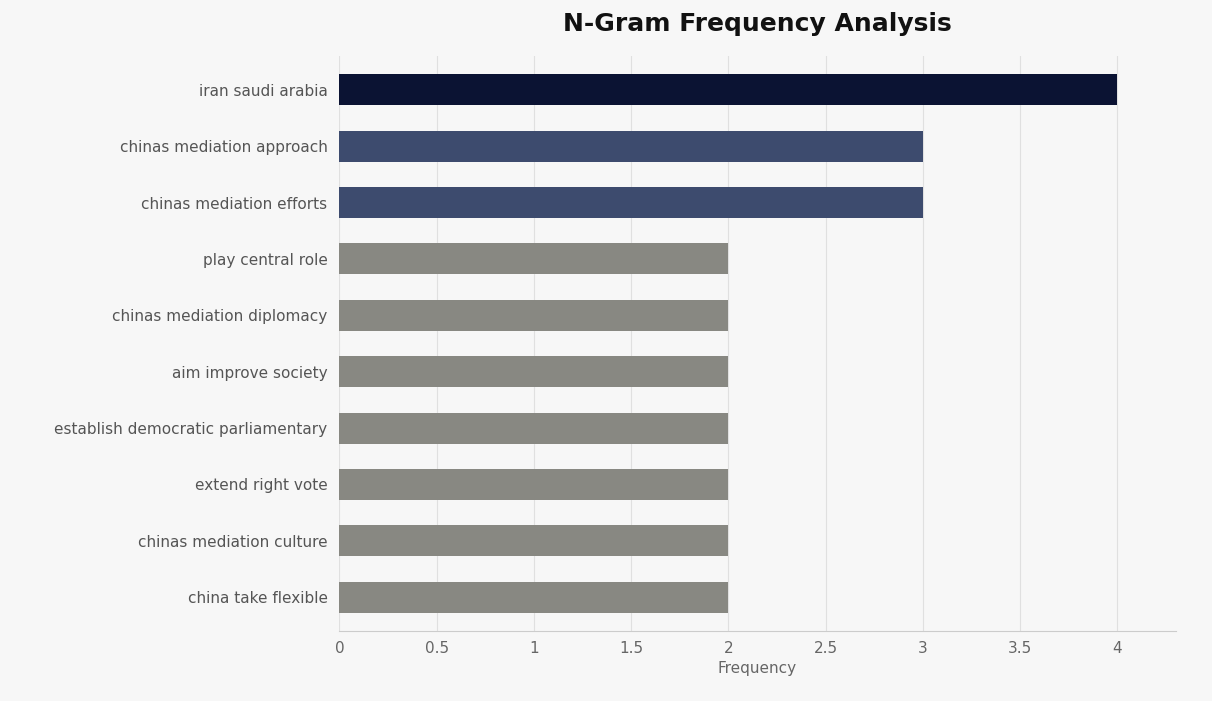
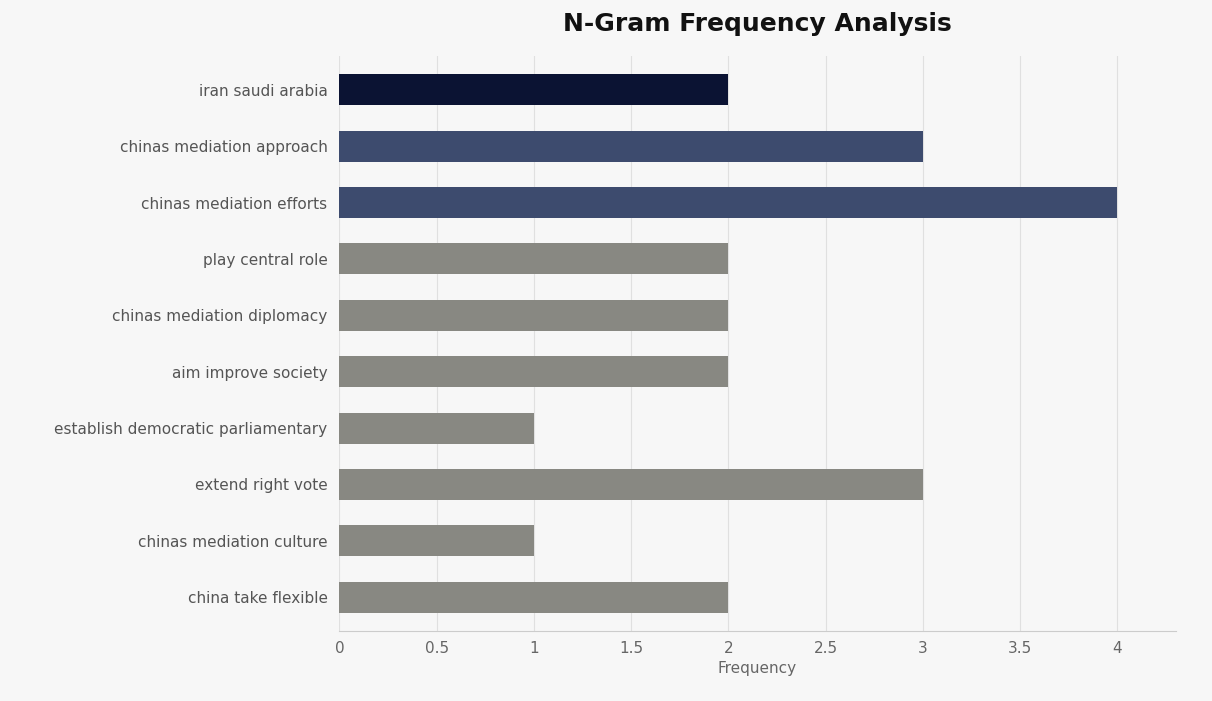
iran saudi arabia: 4 -> 2
chinas mediation efforts: 3 -> 4
establish democratic parliamentary: 2 -> 1
extend right vote: 2 -> 3
chinas mediation culture: 2 -> 1
